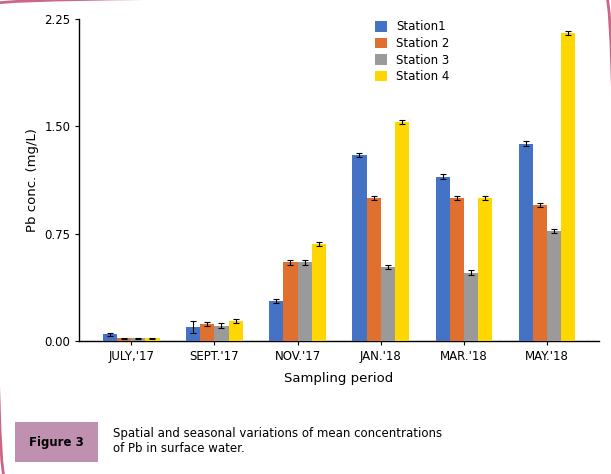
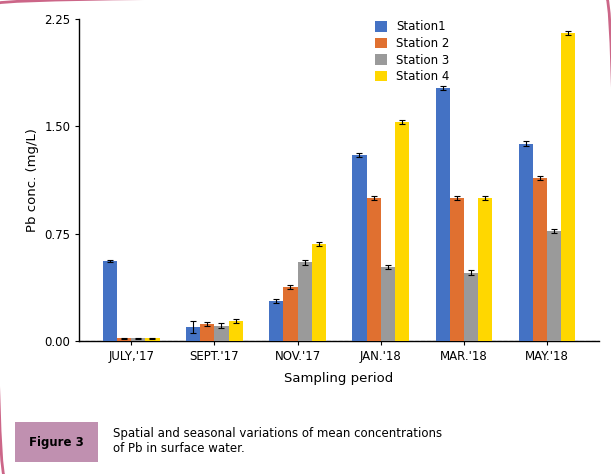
Station1/JULY,'17: 0.05 -> 0.56
Station 2/NOV.'17: 0.55 -> 0.38
Station1/MAR.'18: 1.15 -> 1.77
Station 2/MAY.'18: 0.95 -> 1.14
